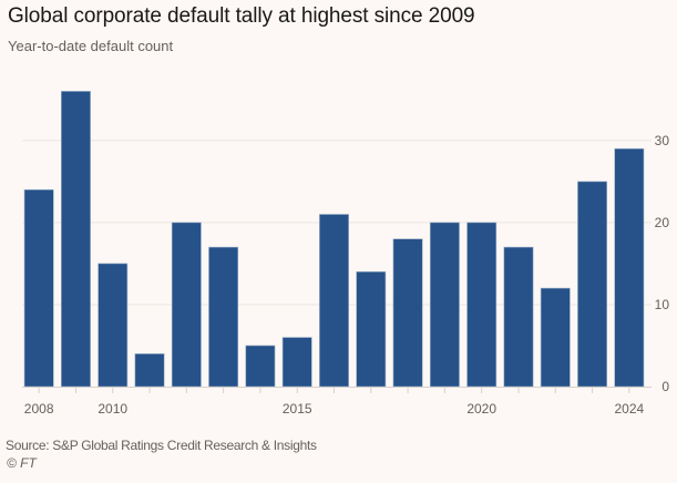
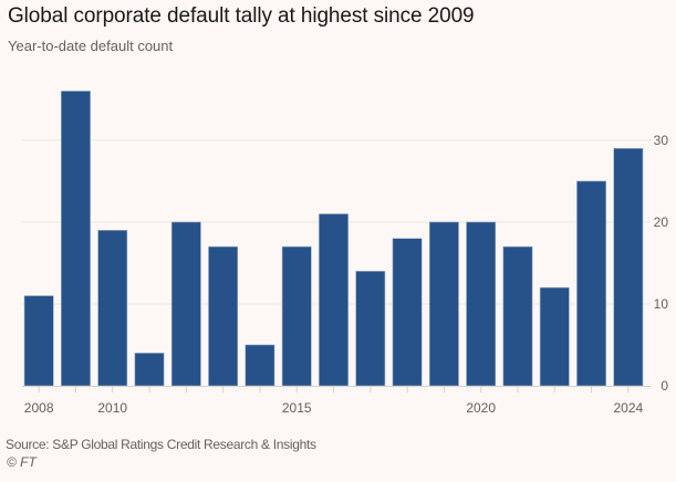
2008: 24 -> 11
2010: 15 -> 19
2015: 6 -> 17
